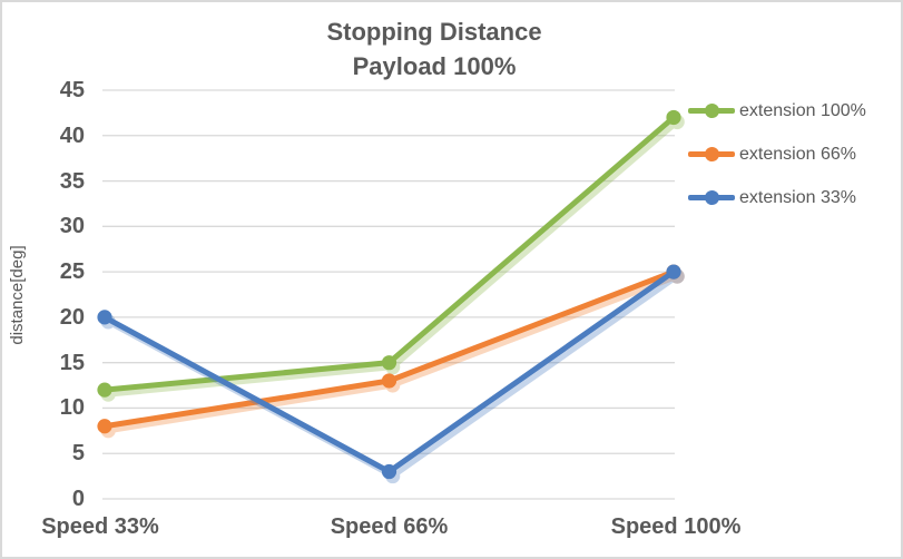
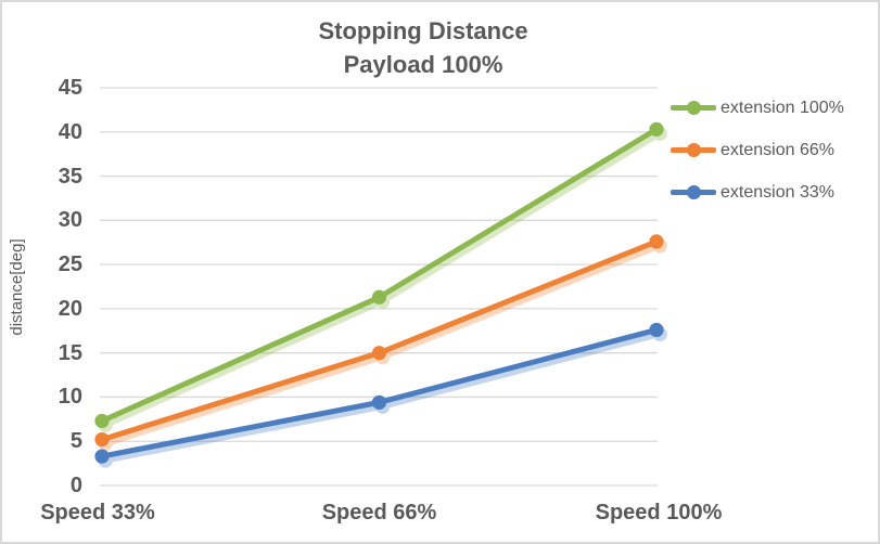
extension 100%/Speed 33%: 12 -> 7
extension 66%/Speed 33%: 8 -> 5
extension 33%/Speed 33%: 20 -> 3
extension 100%/Speed 66%: 15 -> 21
extension 66%/Speed 66%: 13 -> 15
extension 33%/Speed 66%: 3 -> 9
extension 100%/Speed 100%: 42 -> 40
extension 66%/Speed 100%: 25 -> 28
extension 33%/Speed 100%: 25 -> 18
